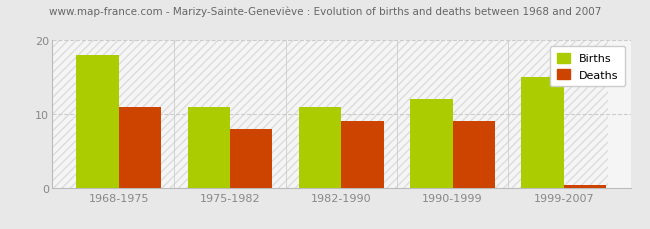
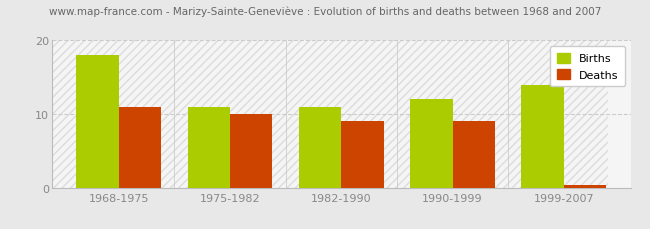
Deaths/1975-1982: 8.0 -> 10.0
Births/1999-2007: 15 -> 14
